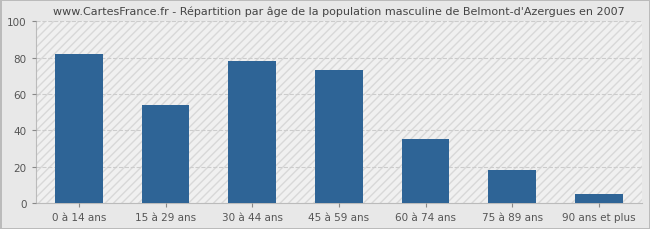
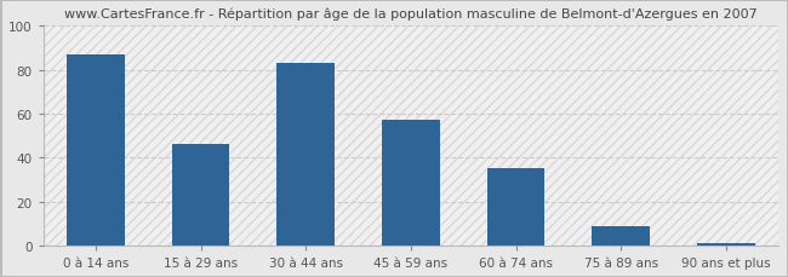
0 à 14 ans: 82 -> 87
15 à 29 ans: 54 -> 46
30 à 44 ans: 78 -> 83
45 à 59 ans: 73 -> 57
75 à 89 ans: 18 -> 9
90 ans et plus: 5 -> 1
